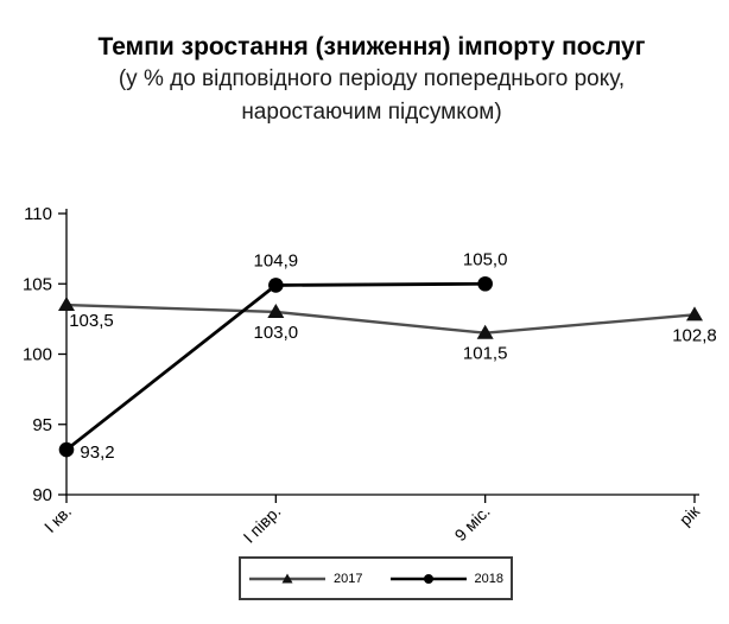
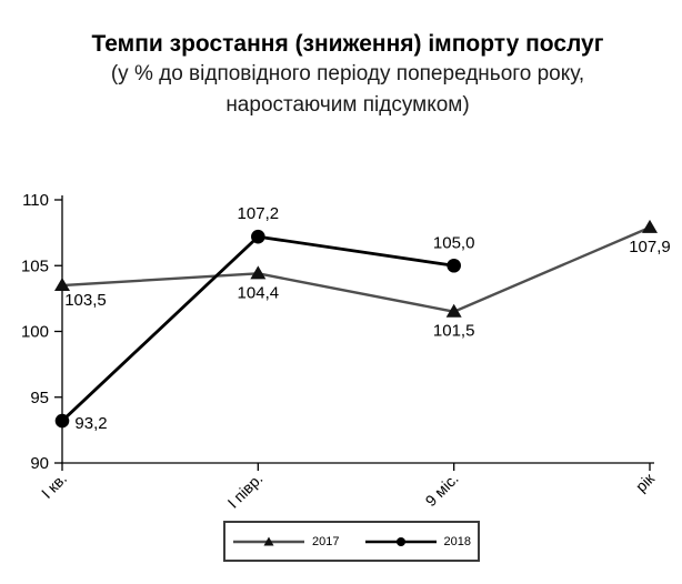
2017/І півр.: 103,0 -> 104,4
2018/І півр.: 104,9 -> 107,2
2017/рік: 102,8 -> 107,9
